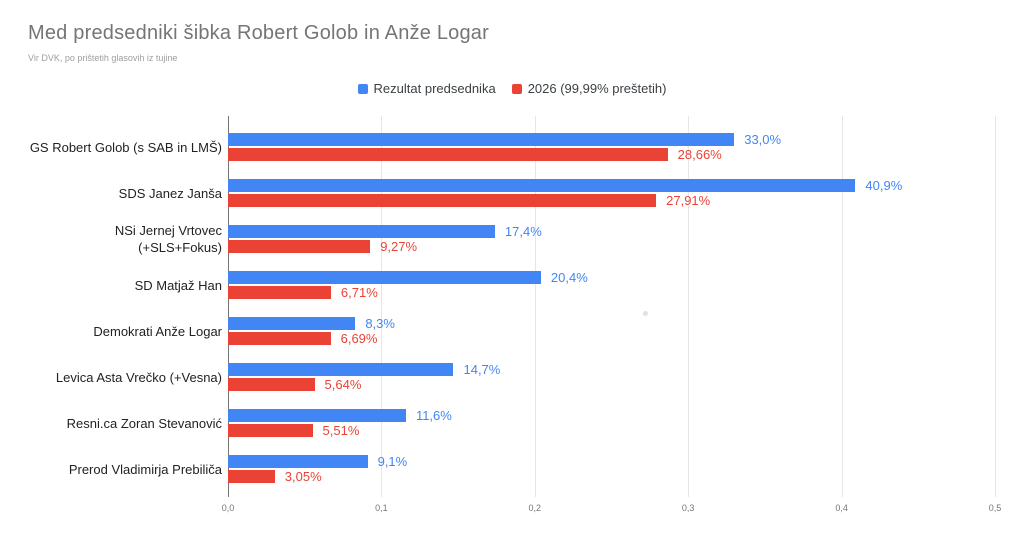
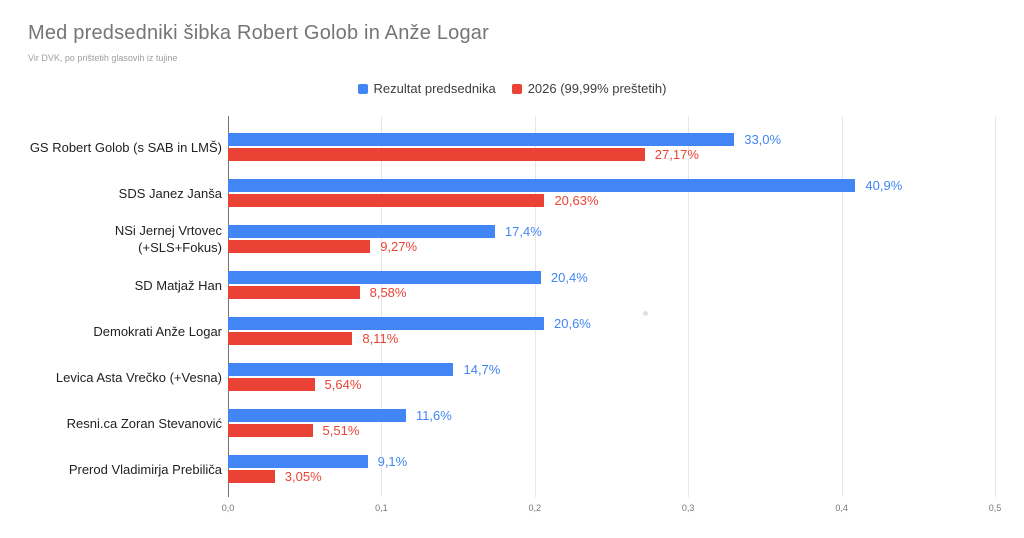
2026 (99,99% preštetih)/GS Robert Golob (s SAB in LMŠ): 28,66% -> 27,17%
2026 (99,99% preštetih)/SDS Janez Janša: 27,91% -> 20,63%
2026 (99,99% preštetih)/SD Matjaž Han: 6,71% -> 8,58%
Rezultat predsednika/Demokrati Anže Logar: 8,3% -> 20,6%
2026 (99,99% preštetih)/Demokrati Anže Logar: 6,69% -> 8,11%
